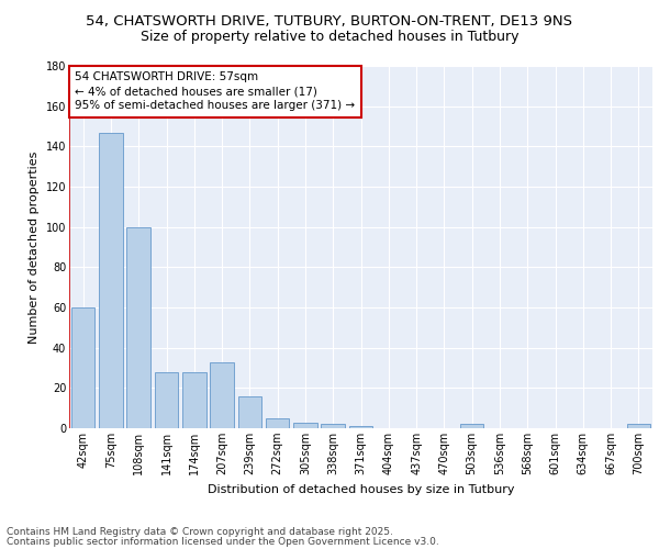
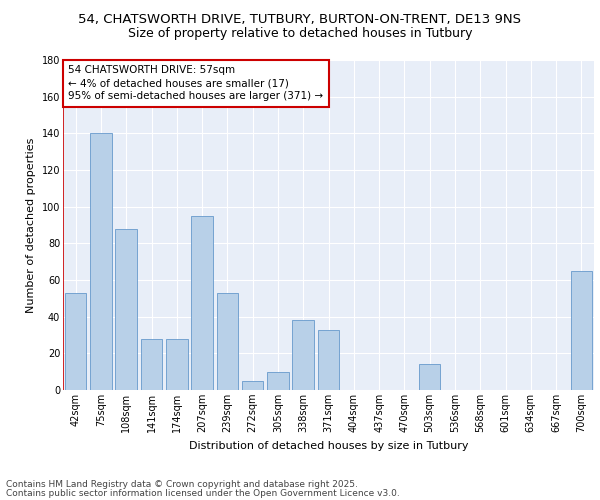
42sqm: 60 -> 53
75sqm: 147 -> 140
108sqm: 100 -> 88
207sqm: 33 -> 95
239sqm: 16 -> 53
305sqm: 3 -> 10
338sqm: 2 -> 38
371sqm: 1 -> 33
503sqm: 2 -> 14
700sqm: 2 -> 65
